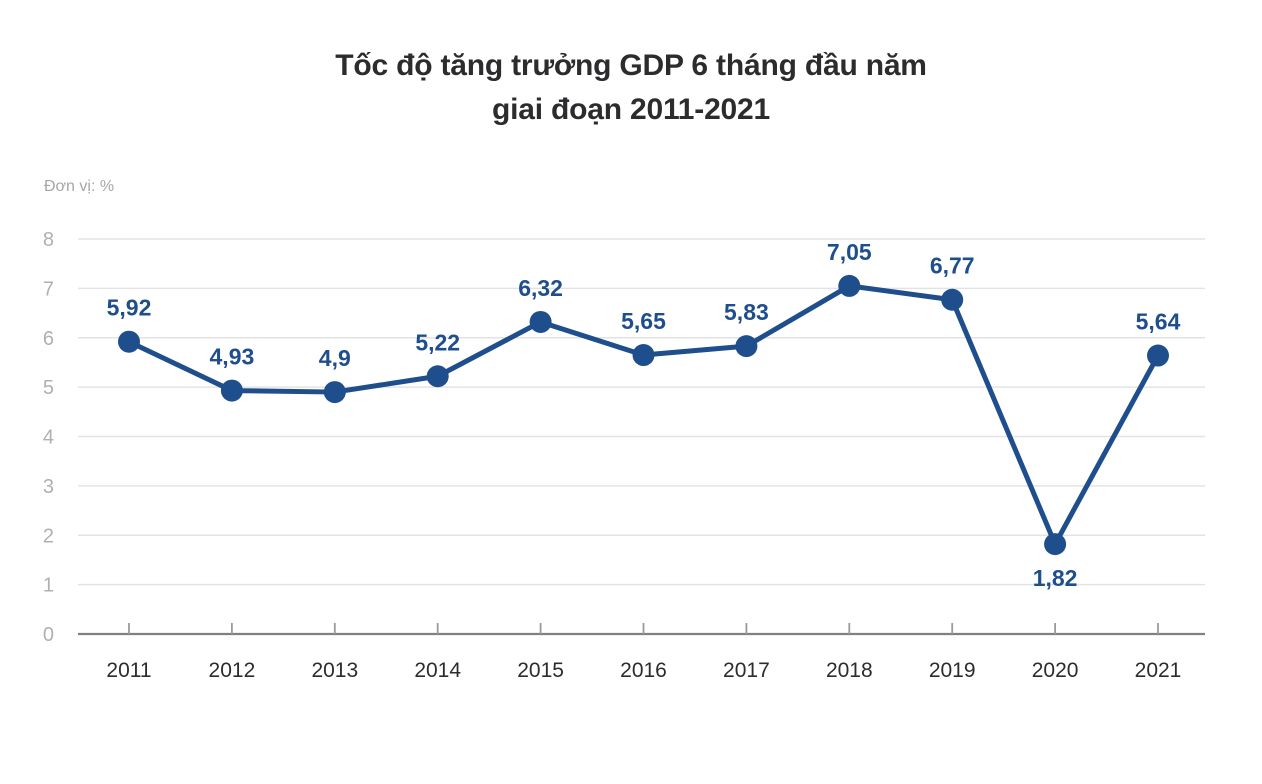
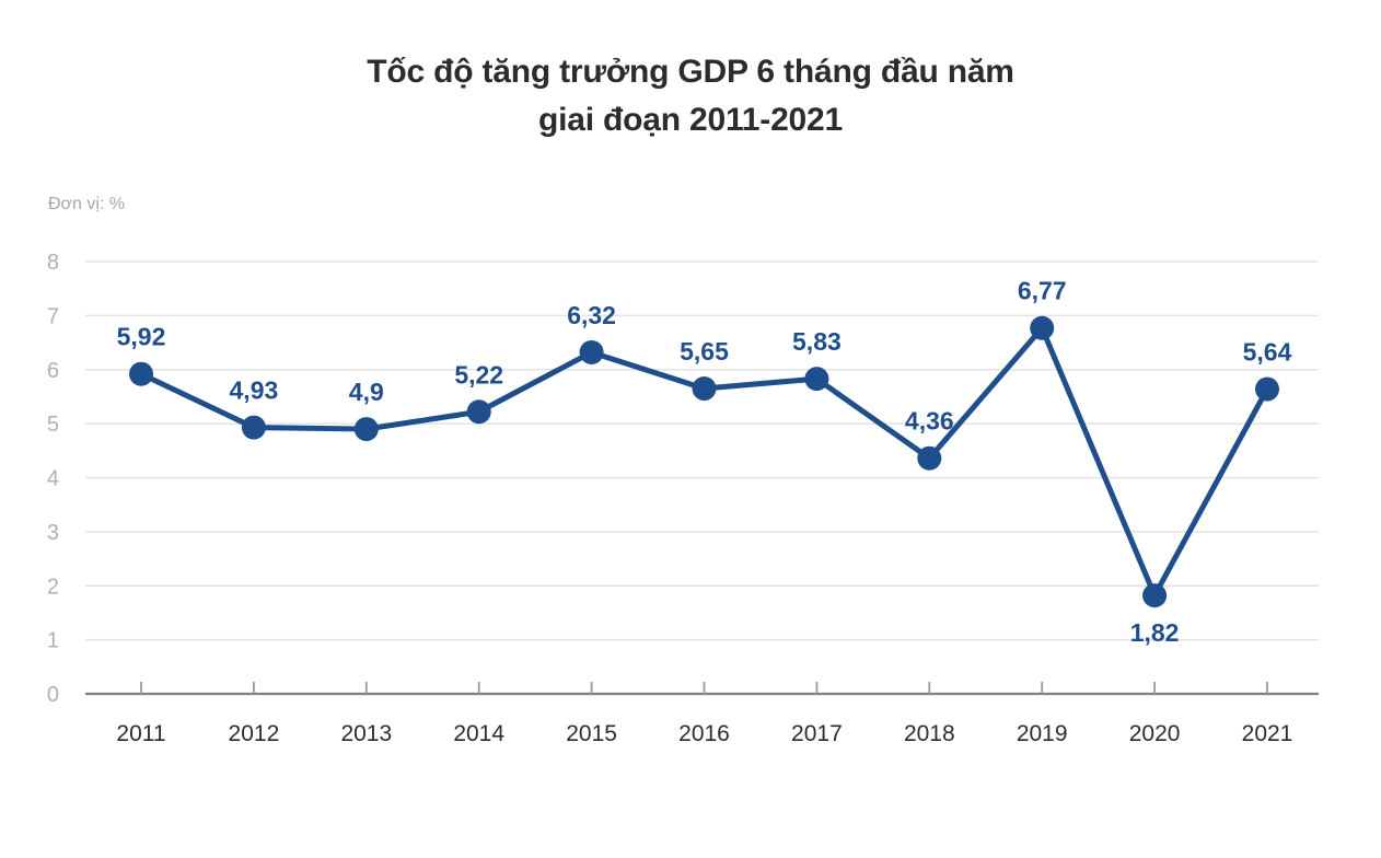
2018: 7,05 -> 4,36
